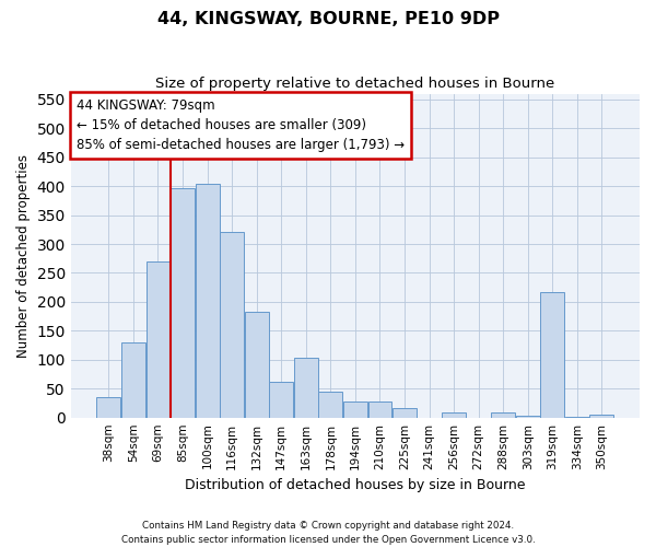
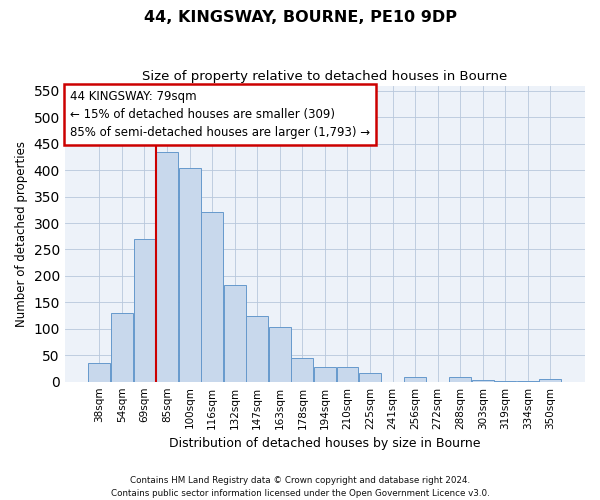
85sqm: 396 -> 435
147sqm: 62 -> 125
319sqm: 216 -> 2
